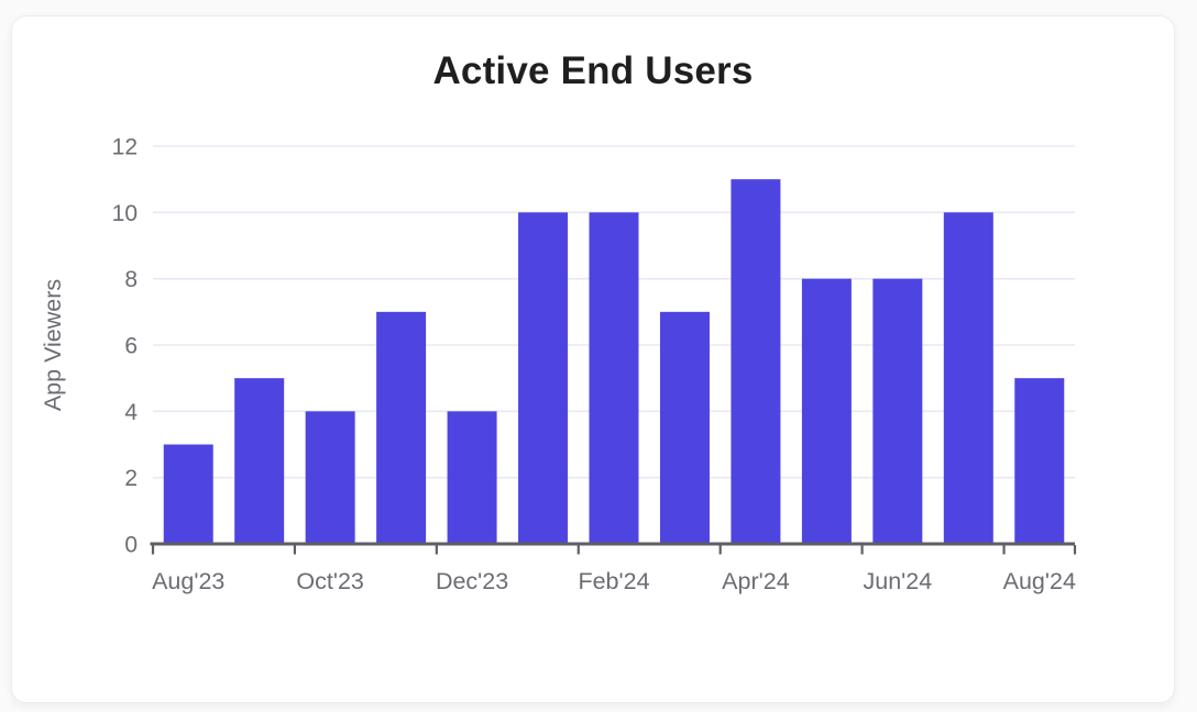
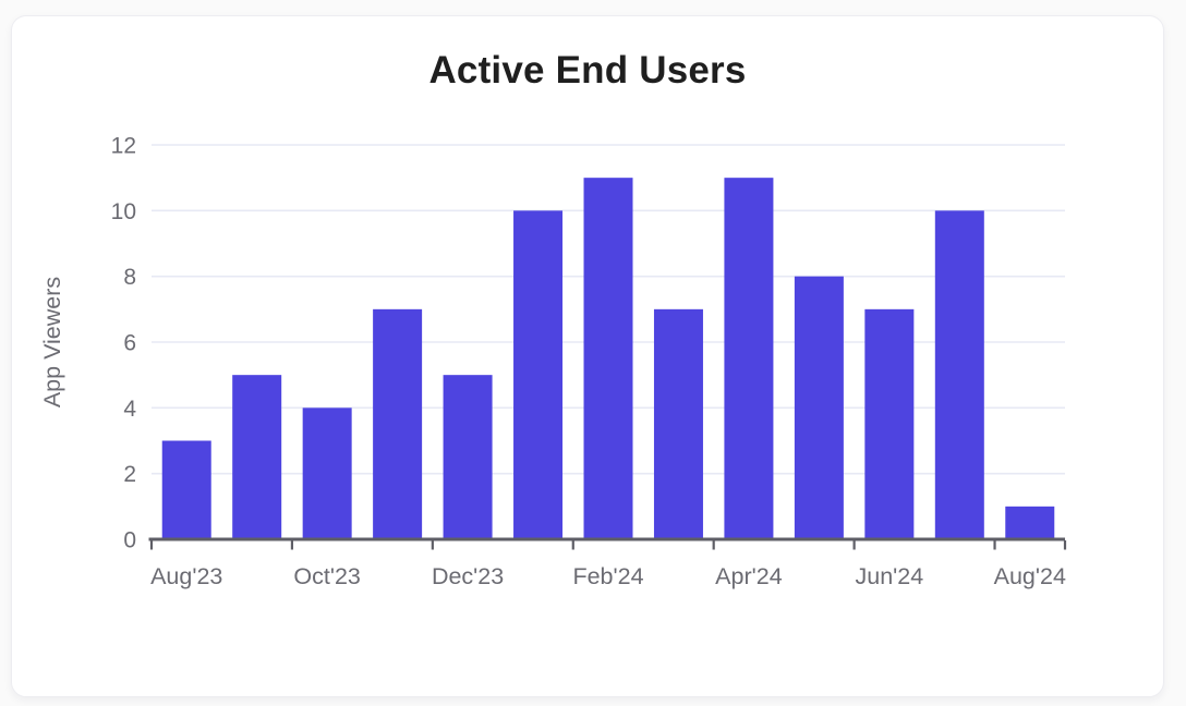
Dec'23: 4 -> 5
Feb'24: 10 -> 11
Jun'24: 8 -> 7
Aug'24: 5 -> 1
